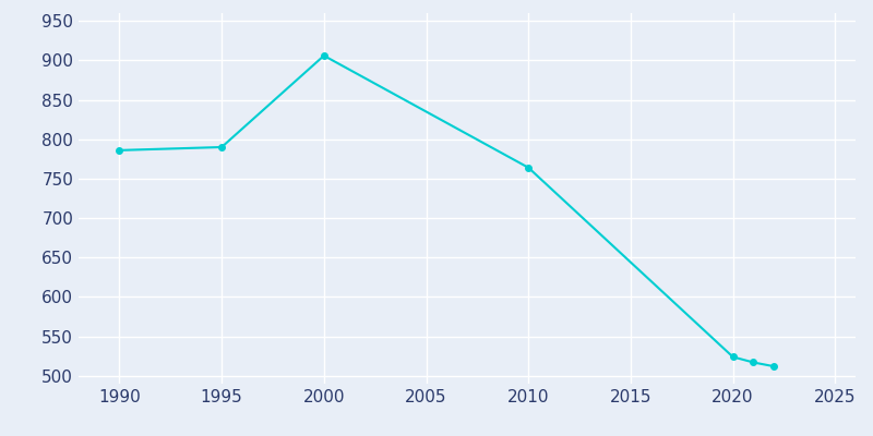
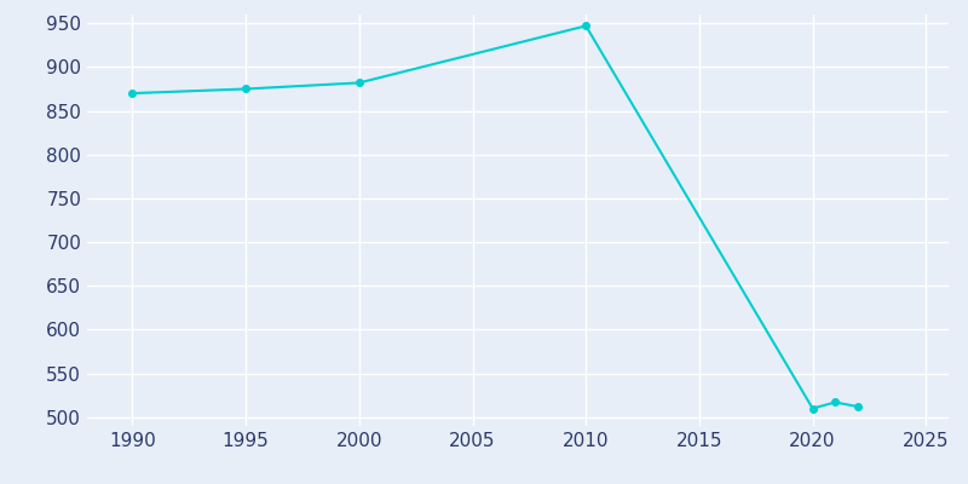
1990: 786 -> 870
1995: 790 -> 875
2000: 906 -> 882
2010: 764 -> 947
2020: 524 -> 510
